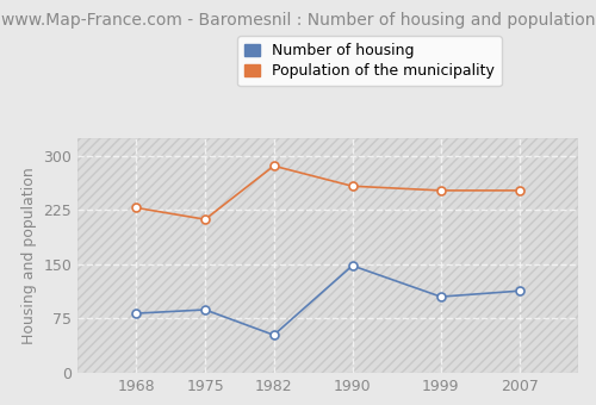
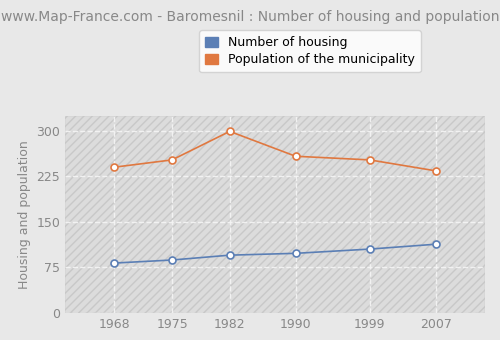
Population of the municipality/1968: 228 -> 240
Population of the municipality/1975: 212 -> 252
Number of housing/1982: 52 -> 95
Population of the municipality/1982: 286 -> 299
Number of housing/1990: 148 -> 98
Population of the municipality/2007: 252 -> 234
